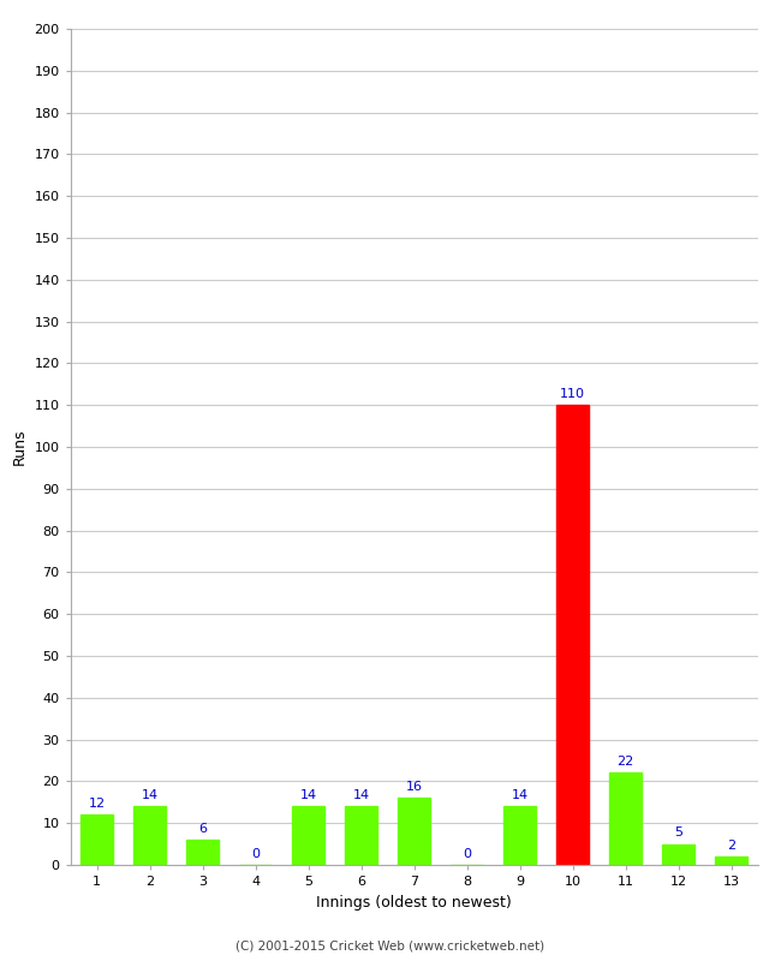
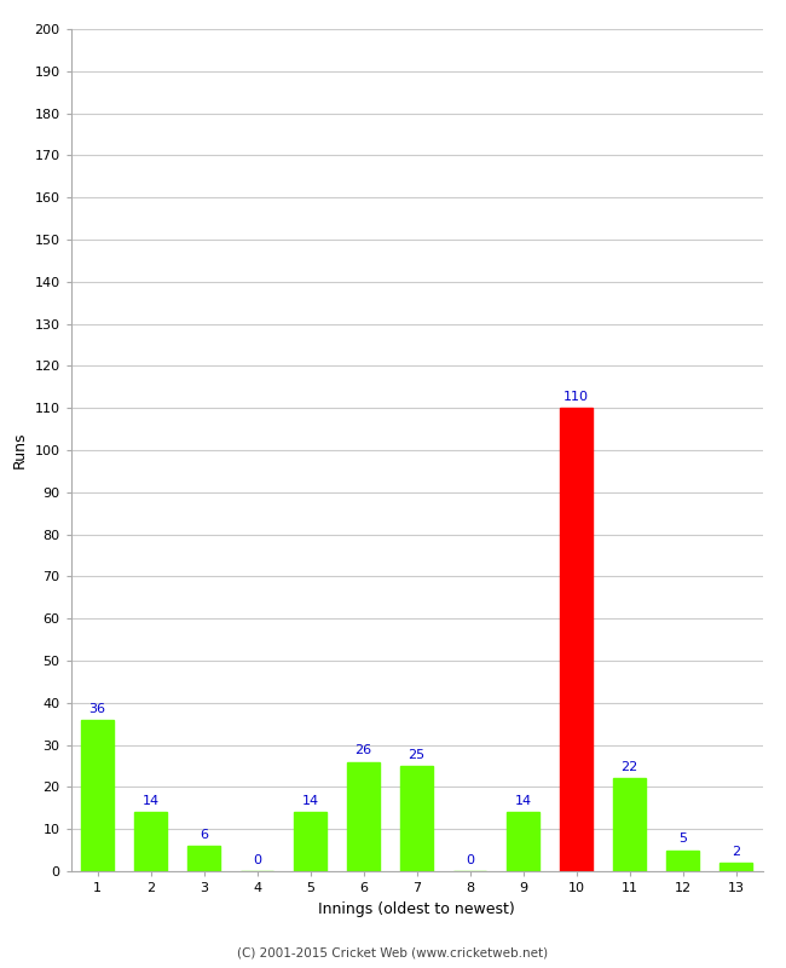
1: 12 -> 36
6: 14 -> 26
7: 16 -> 25
